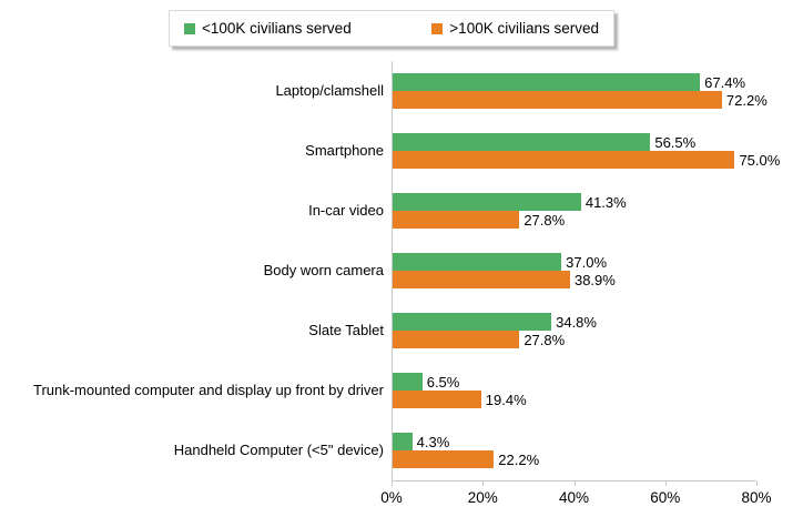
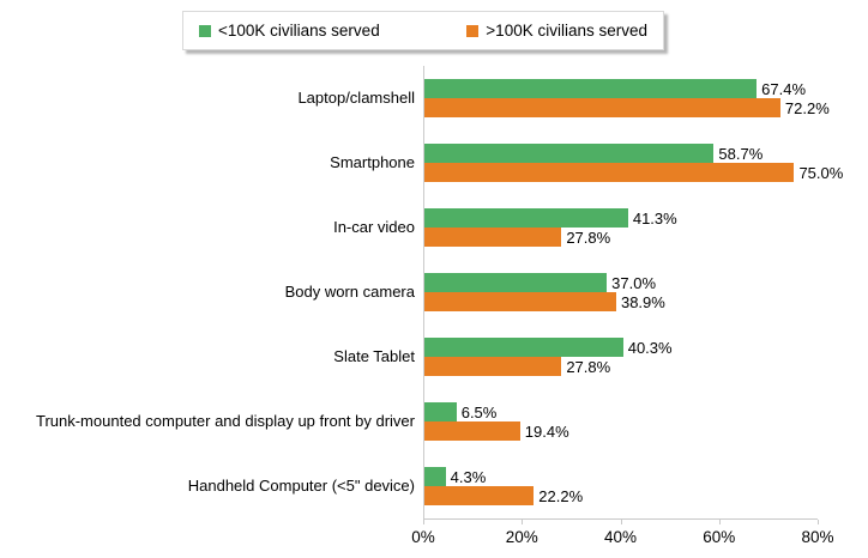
<100K civilians served/Smartphone: 56.5% -> 58.7%
<100K civilians served/Slate Tablet: 34.8% -> 40.3%
